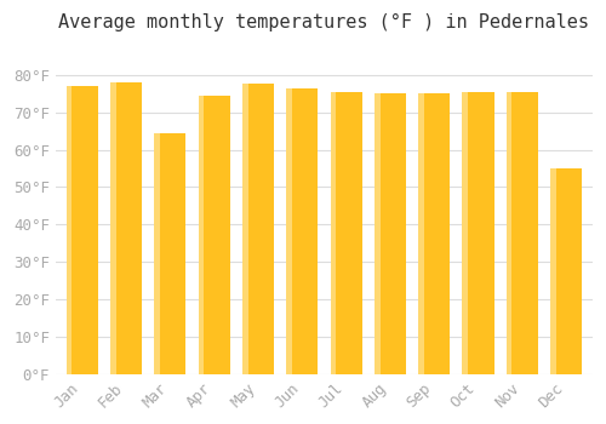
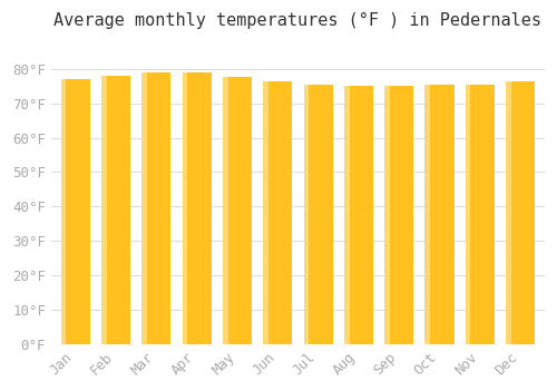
Mar: 64.5°F -> 79.0°F
Apr: 74.5°F -> 79.0°F
Dec: 55.0°F -> 76.5°F
